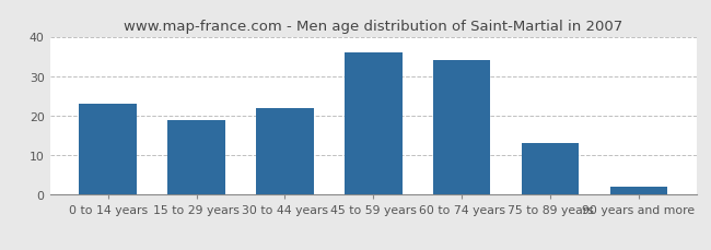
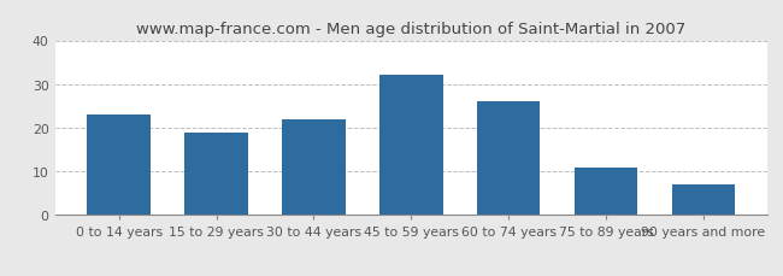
45 to 59 years: 36 -> 32
60 to 74 years: 34 -> 26
75 to 89 years: 13 -> 11
90 years and more: 2 -> 7
